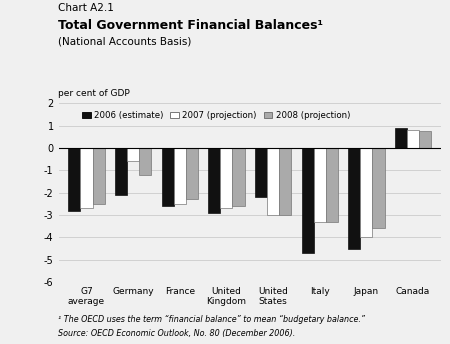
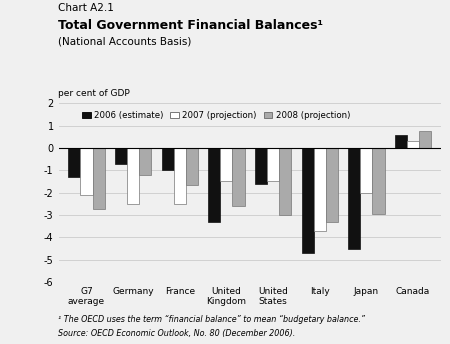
2006 (estimate)/G7 average: -2.8 -> -1.3
2007 (projection)/G7 average: -2.7 -> -2.1
2008 (projection)/G7 average: -2.50 -> -2.75
2006 (estimate)/Germany: -2.1 -> -0.7
2007 (projection)/Germany: -0.6 -> -2.5
2006 (estimate)/France: -2.6 -> -1.0
2008 (projection)/France: -2.30 -> -1.65
2006 (estimate)/United Kingdom: -2.9 -> -3.3
2007 (projection)/United Kingdom: -2.7 -> -1.5
2006 (estimate)/United States: -2.2 -> -1.6
2007 (projection)/United States: -3.0 -> -1.5
2007 (projection)/Italy: -3.3 -> -3.7
2007 (projection)/Japan: -4.0 -> -2.0
2008 (projection)/Japan: -3.60 -> -2.95
2006 (estimate)/Canada: 0.9 -> 0.6
2007 (projection)/Canada: 0.8 -> 0.3
